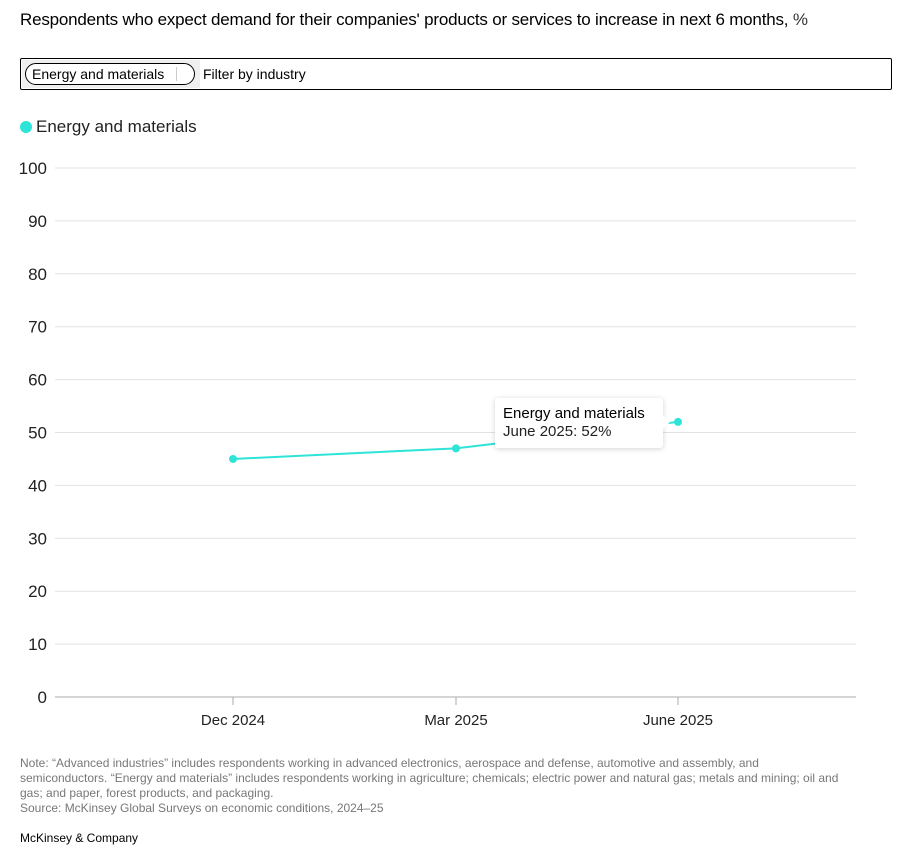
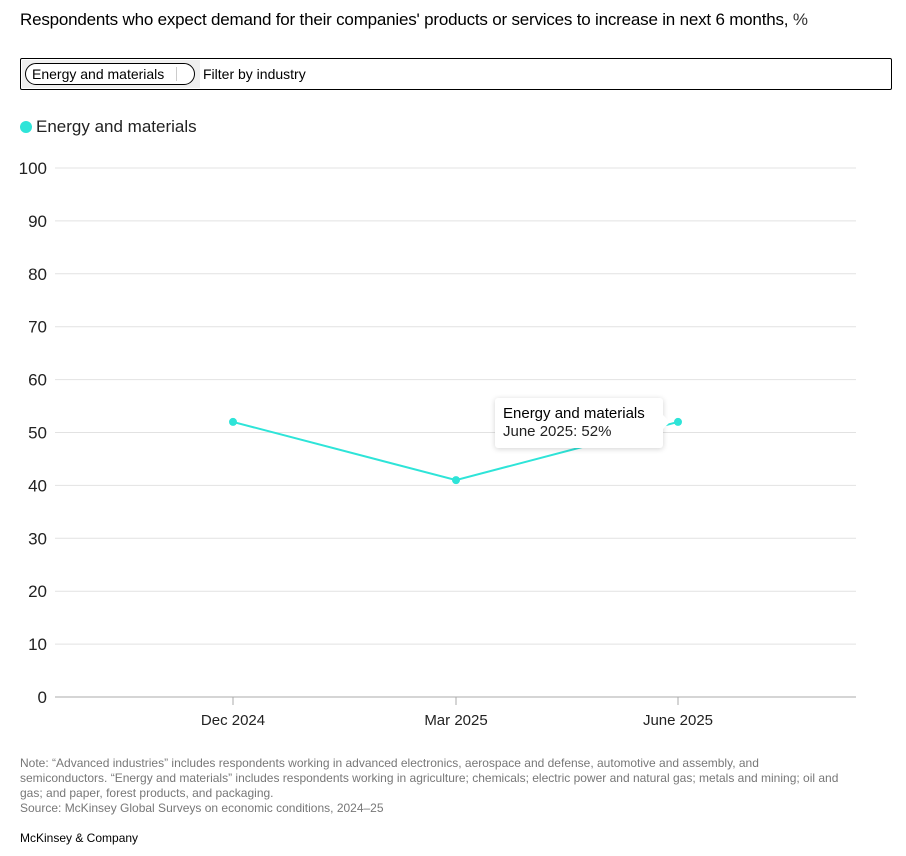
Dec 2024: 45 -> 52
Mar 2025: 47 -> 41
